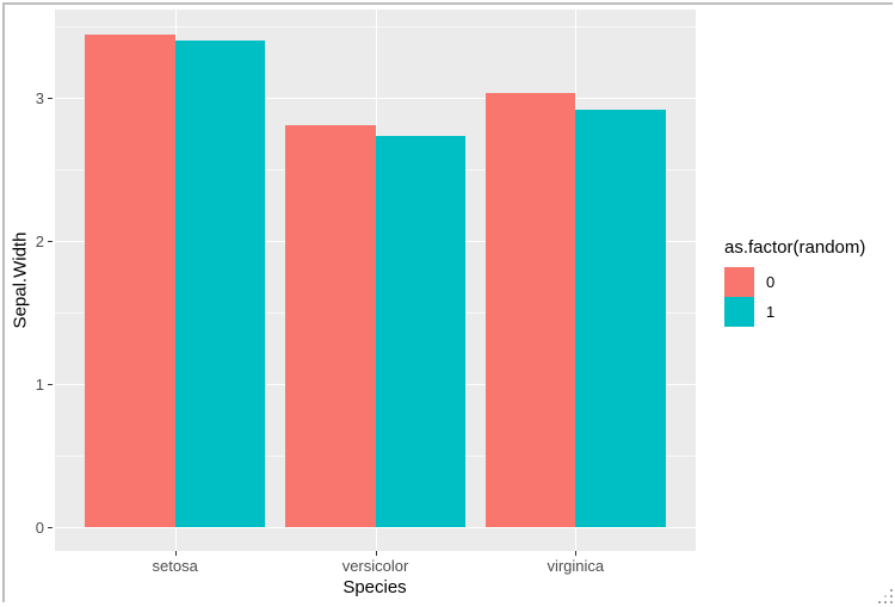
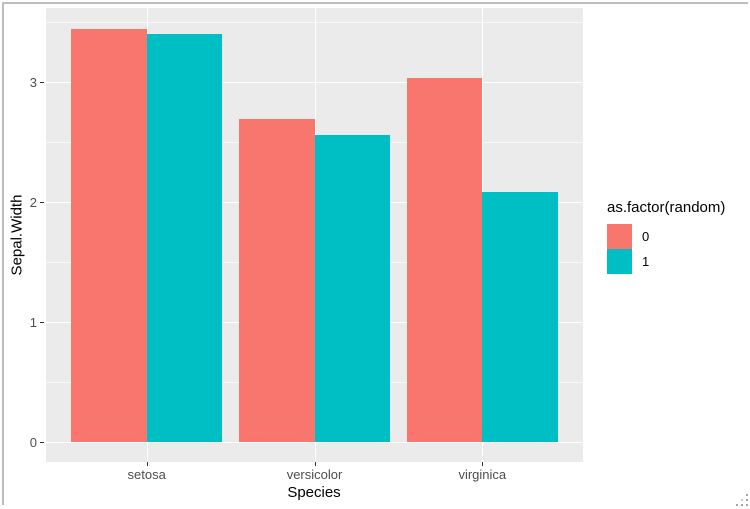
0/versicolor: 2.81 -> 2.69
1/versicolor: 2.73 -> 2.56
1/virginica: 2.92 -> 2.08
